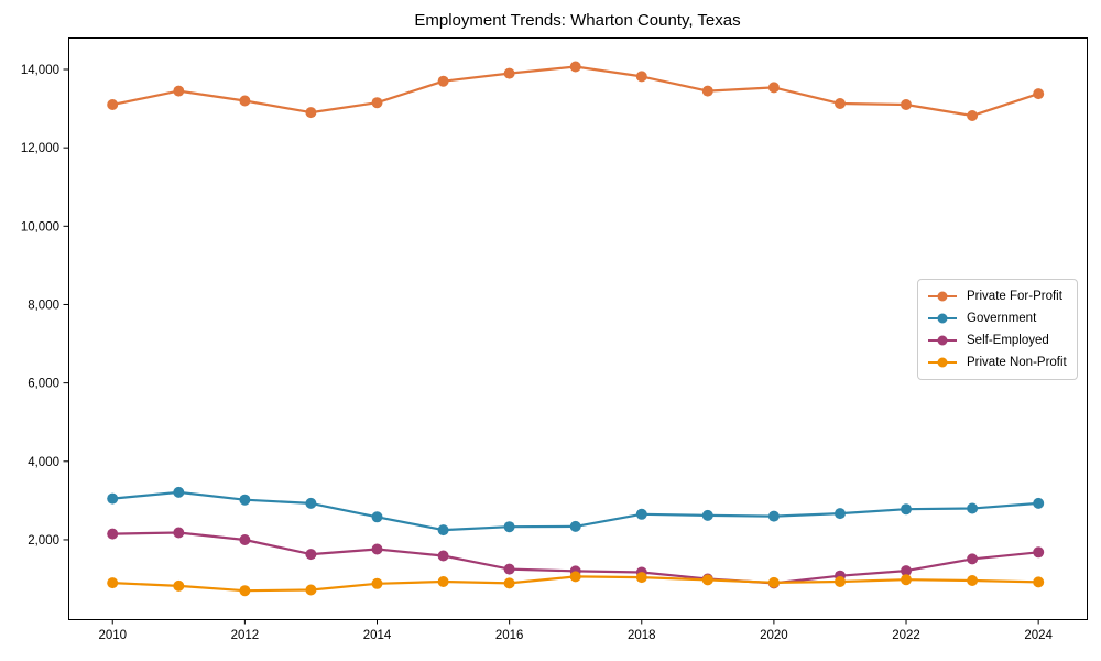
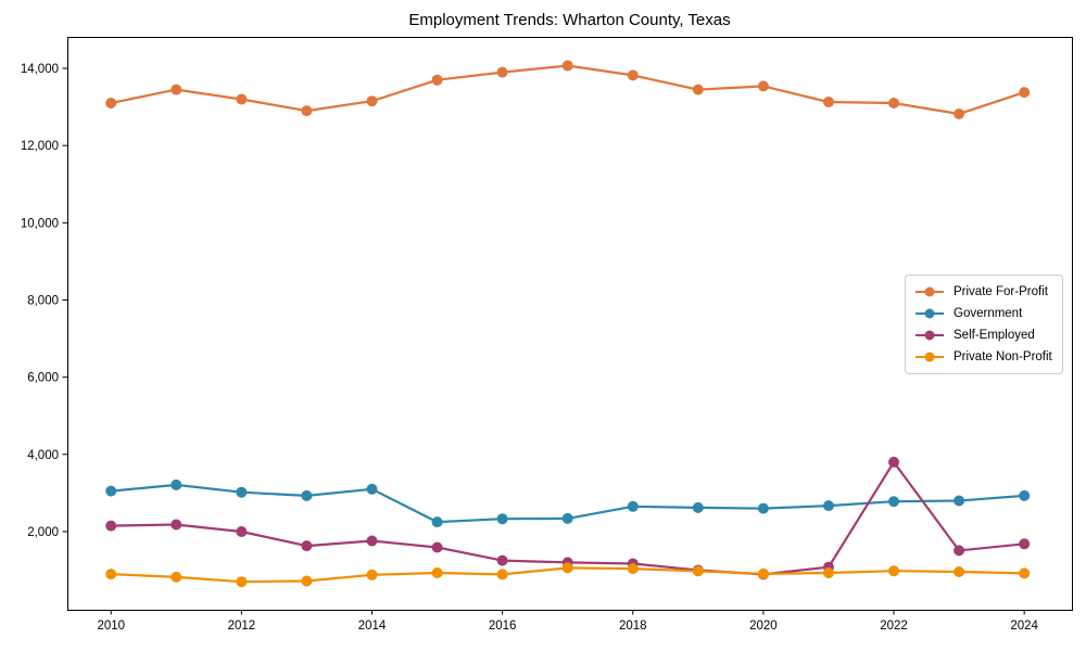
Government/2014: 2600 -> 3100
Self-Employed/2022: 1200 -> 3800
